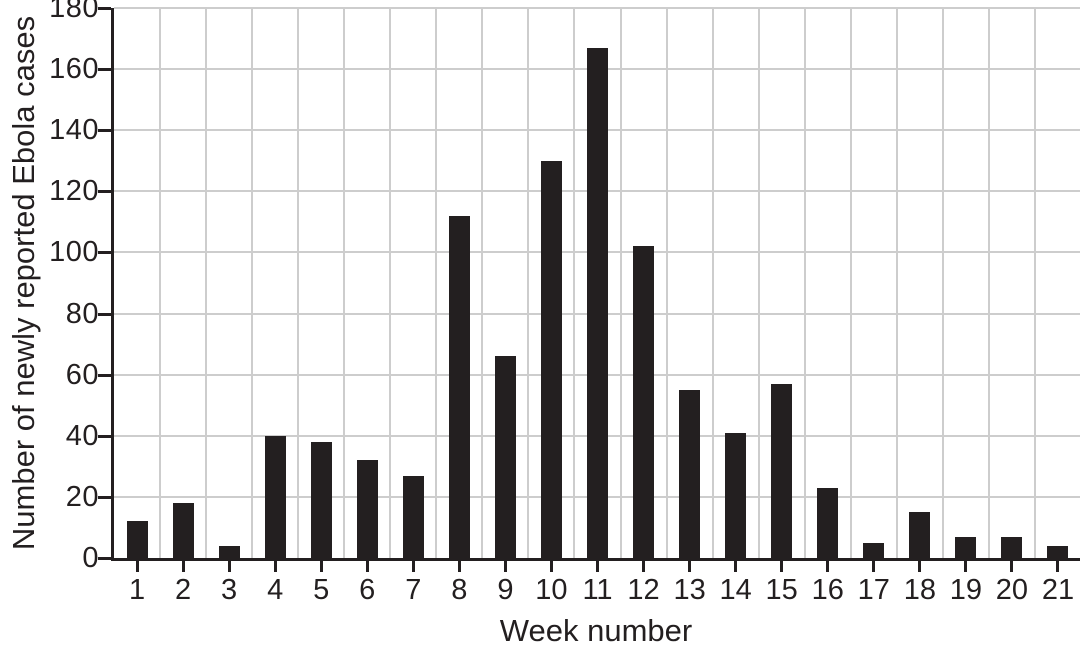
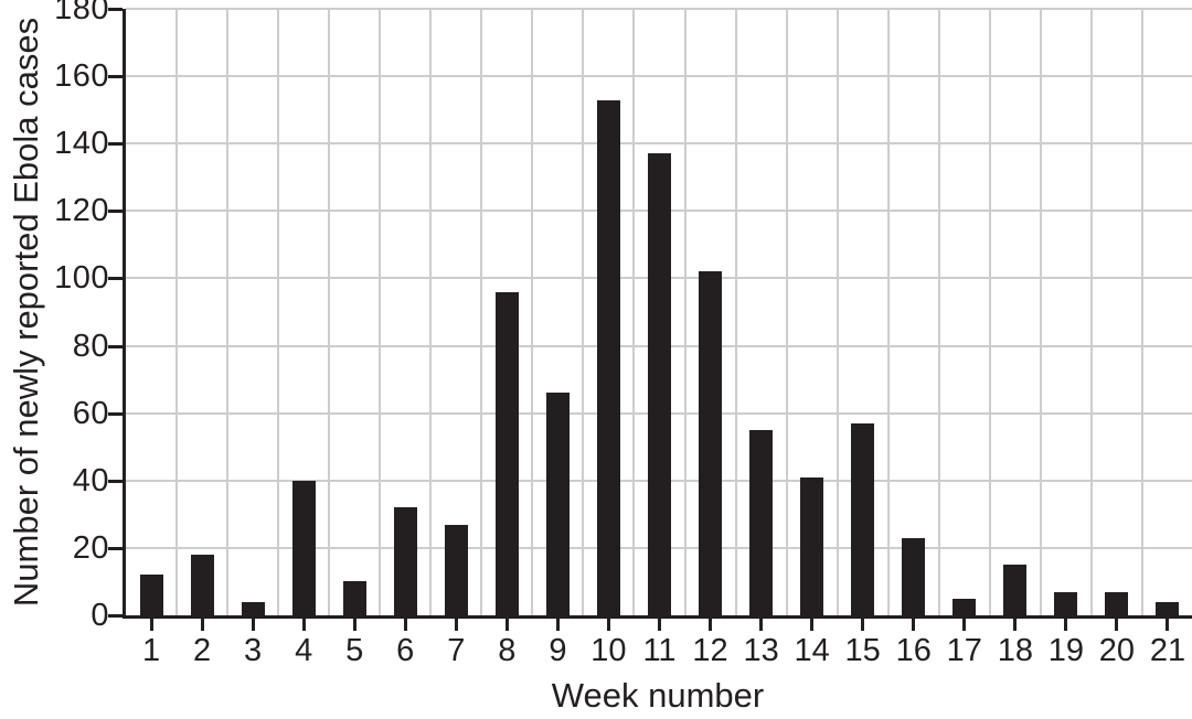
5: 38 -> 10
8: 112 -> 96
10: 130 -> 153
11: 167 -> 137
